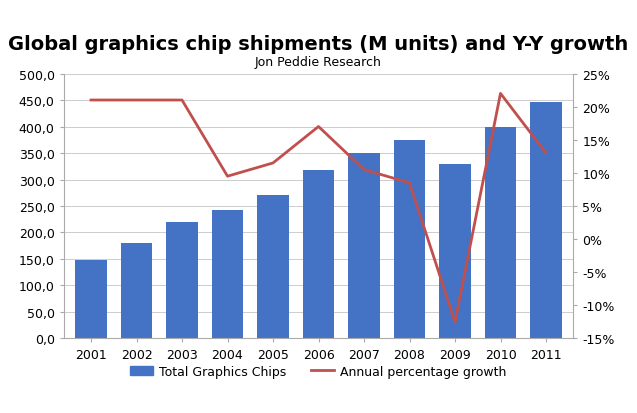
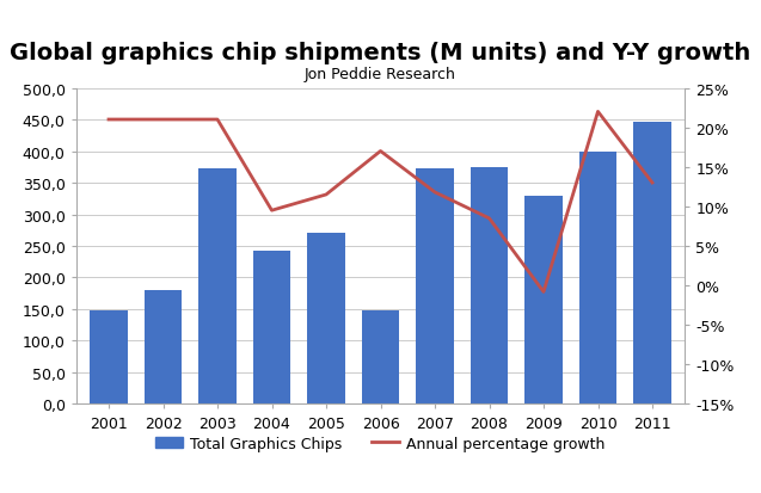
Total Graphics Chips/2003: 220 -> 372
Total Graphics Chips/2006: 318 -> 148
Total Graphics Chips/2007: 350 -> 372
Annual percentage growth/2007: 10.5% -> 11.8%
Annual percentage growth/2009: -12.5% -> -0.8%
